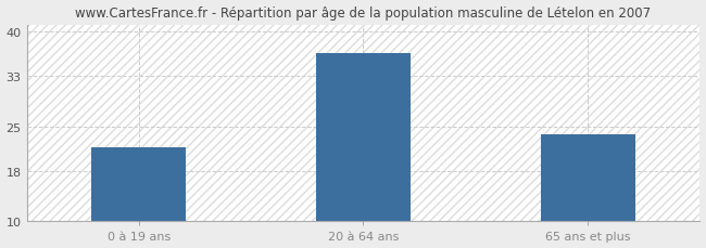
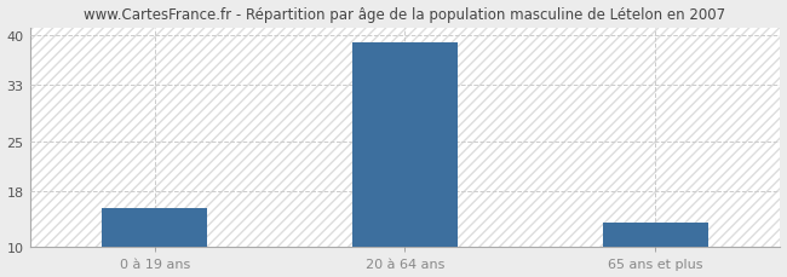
0 à 19 ans: 21.6 -> 15.5
20 à 64 ans: 36.6 -> 39.0
65 ans et plus: 23.8 -> 13.5
